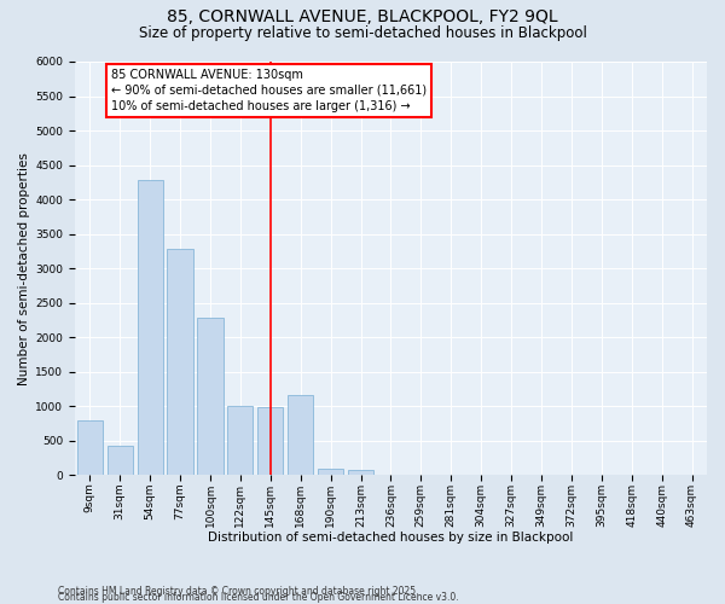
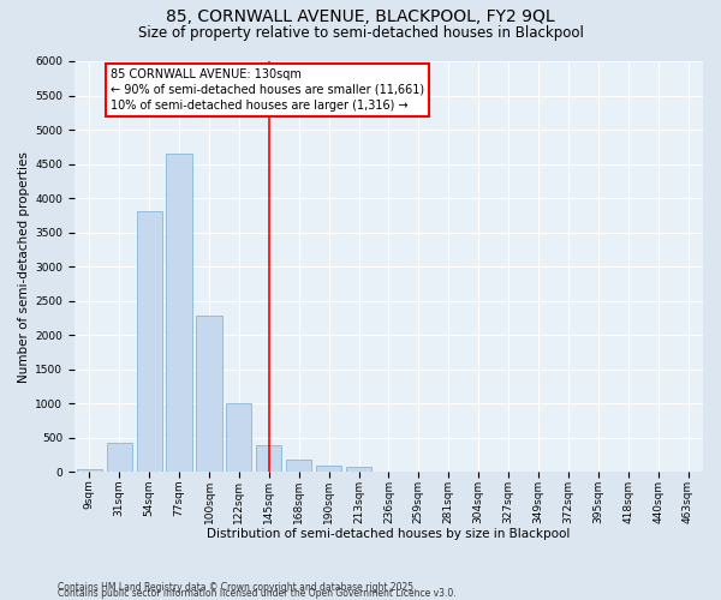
9sqm: 800 -> 30
54sqm: 4280 -> 3800
77sqm: 3280 -> 4650
145sqm: 980 -> 390
168sqm: 1160 -> 180
